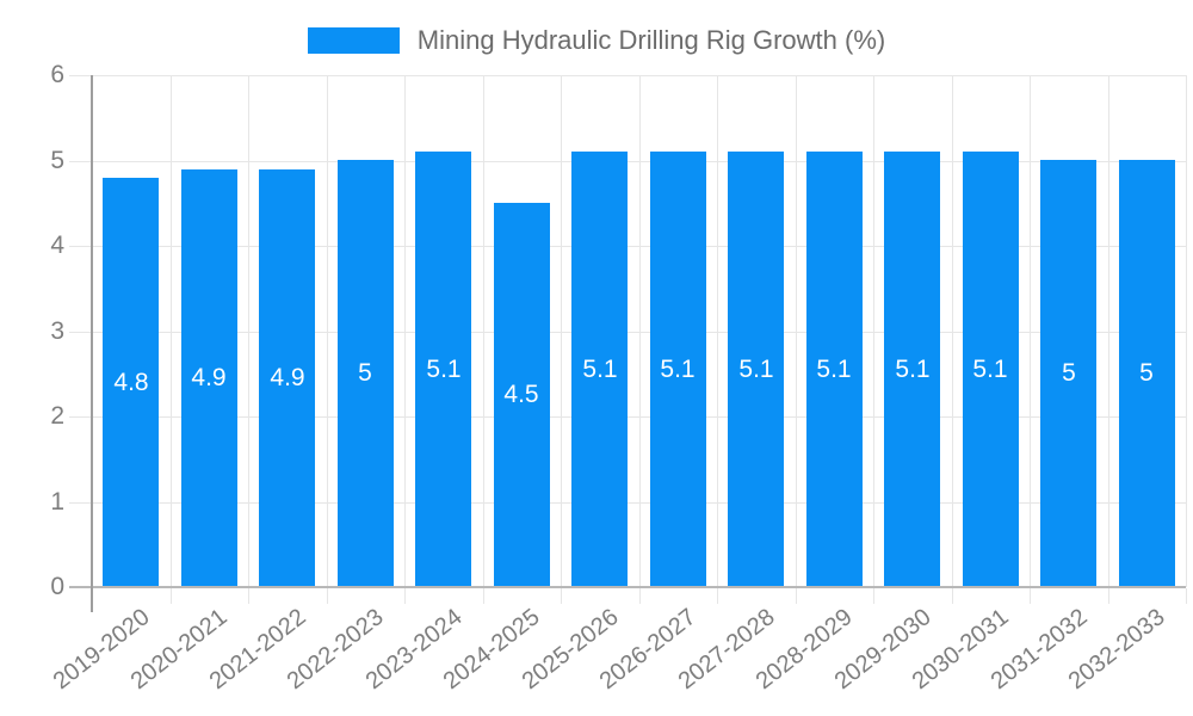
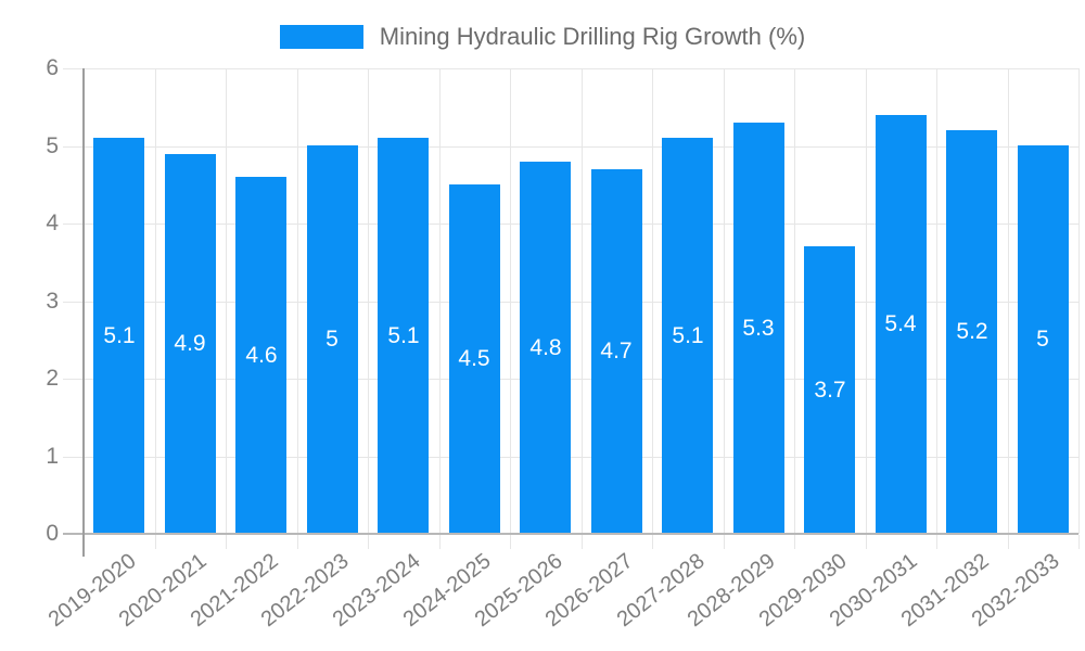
2019-2020: 4.8 -> 5.1
2021-2022: 4.9 -> 4.6
2025-2026: 5.1 -> 4.8
2026-2027: 5.1 -> 4.7
2028-2029: 5.1 -> 5.3
2029-2030: 5.1 -> 3.7
2030-2031: 5.1 -> 5.4
2031-2032: 5 -> 5.2
